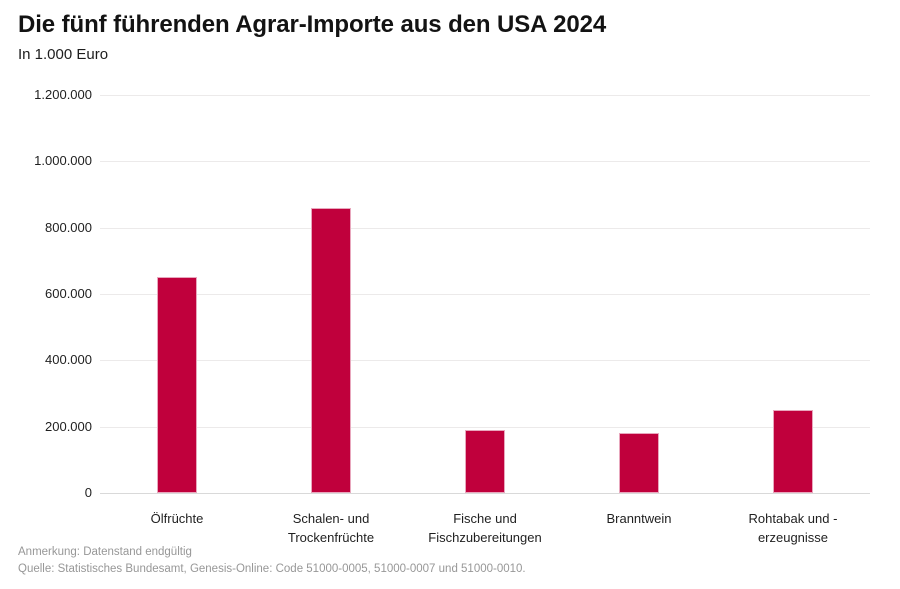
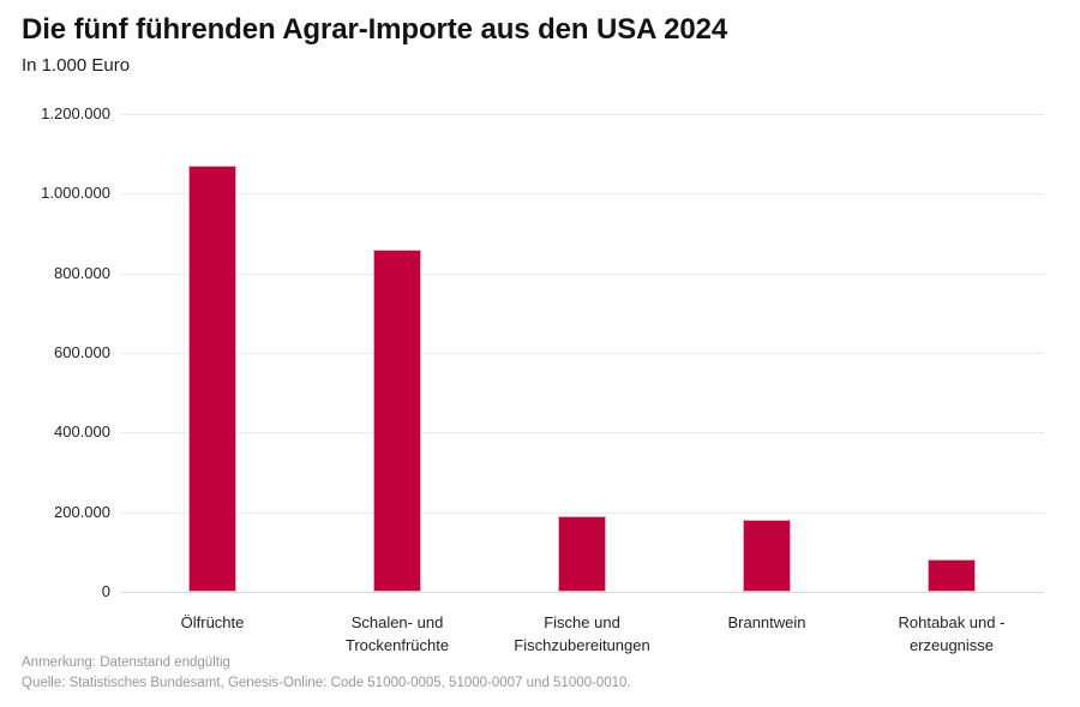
Ölfrüchte: 650000 -> 1070000
Rohtabak und -erzeugnisse: 250000 -> 80000
